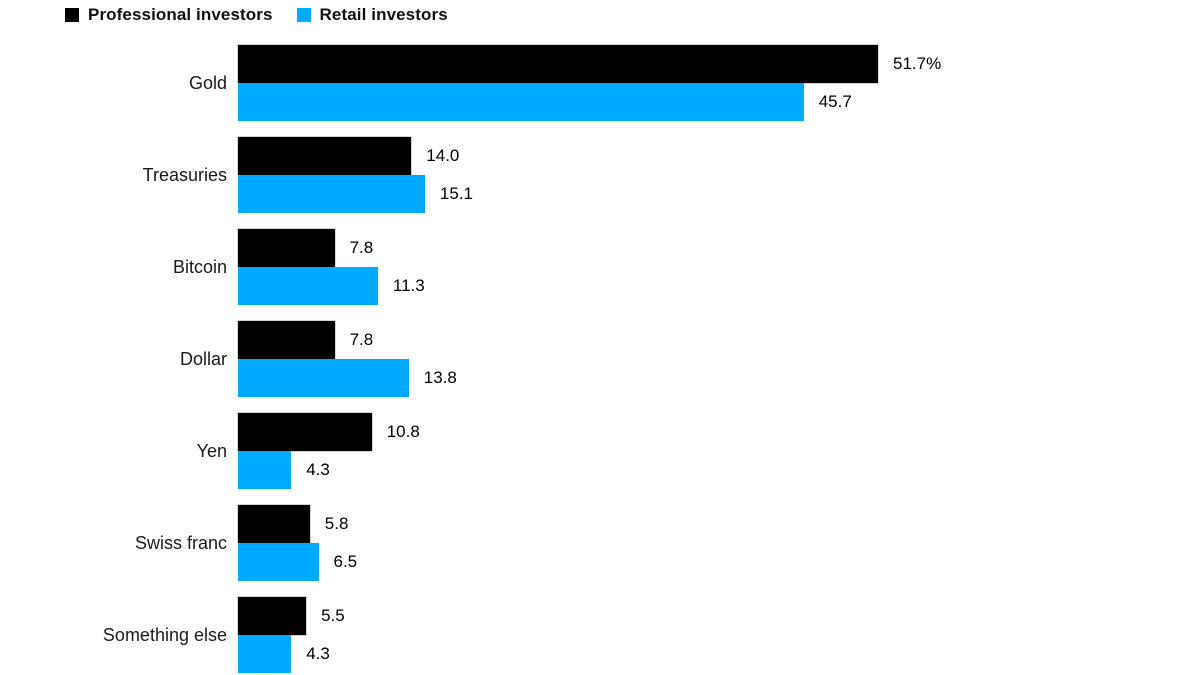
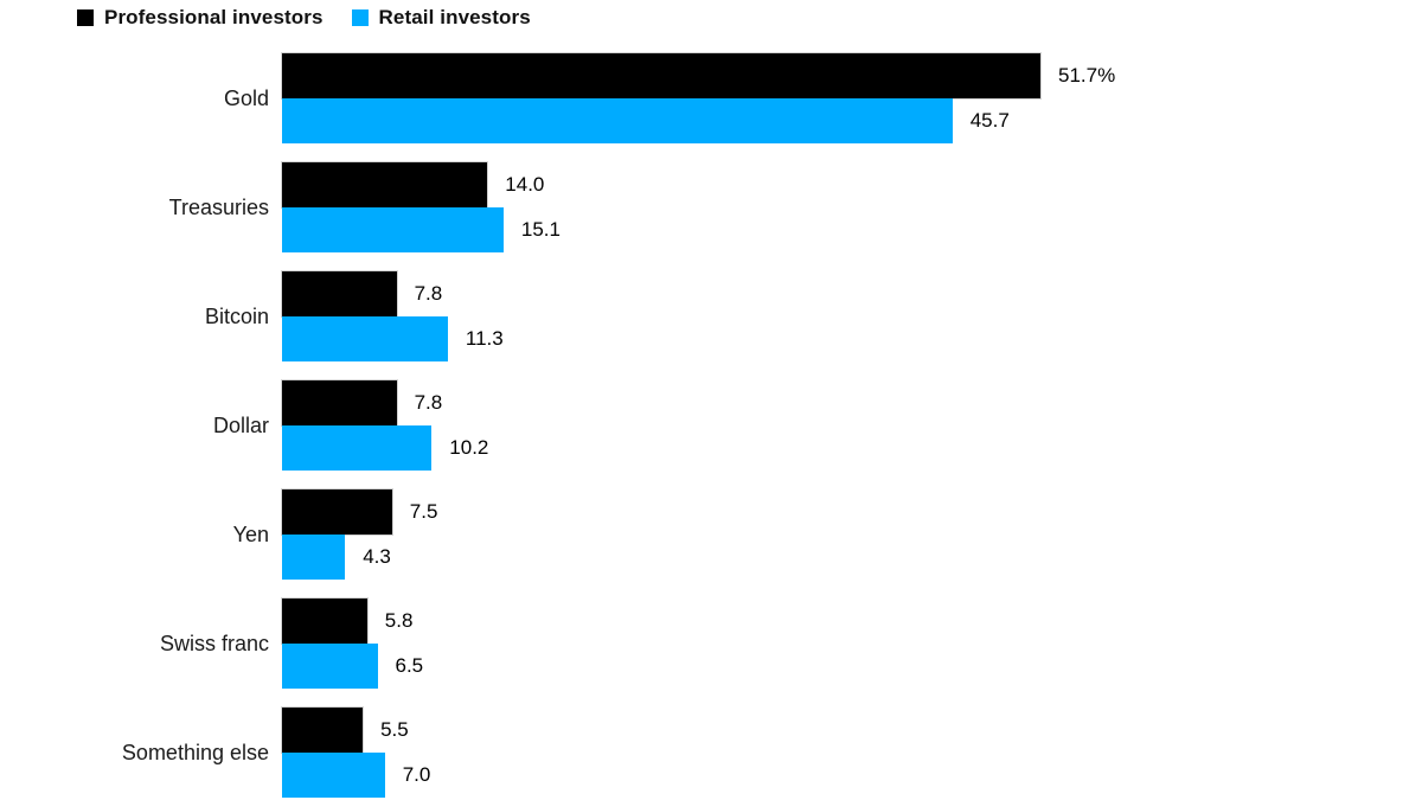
Retail investors/Dollar: 13.8 -> 10.2
Professional investors/Yen: 10.8 -> 7.5
Retail investors/Something else: 4.3 -> 7.0
